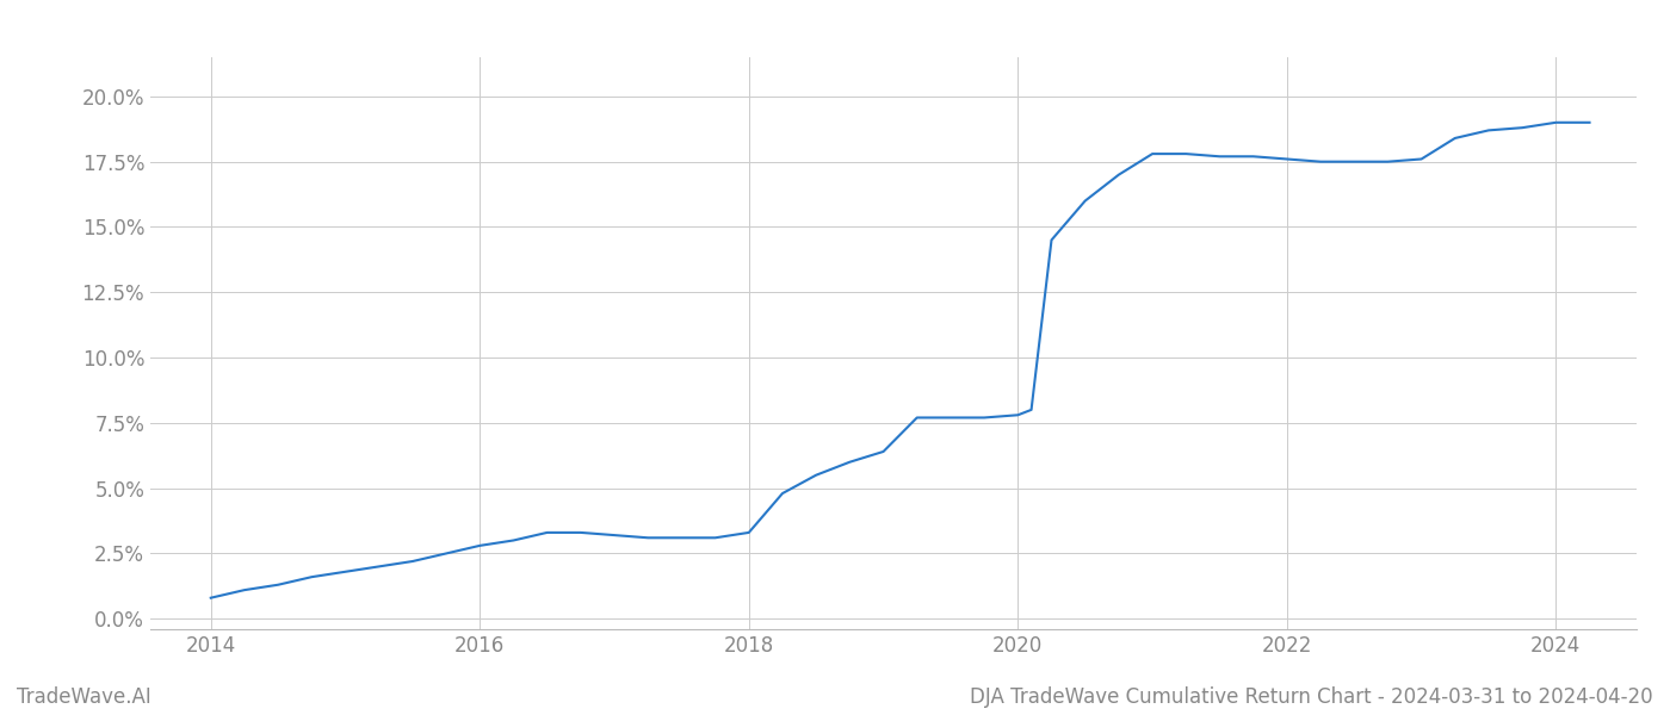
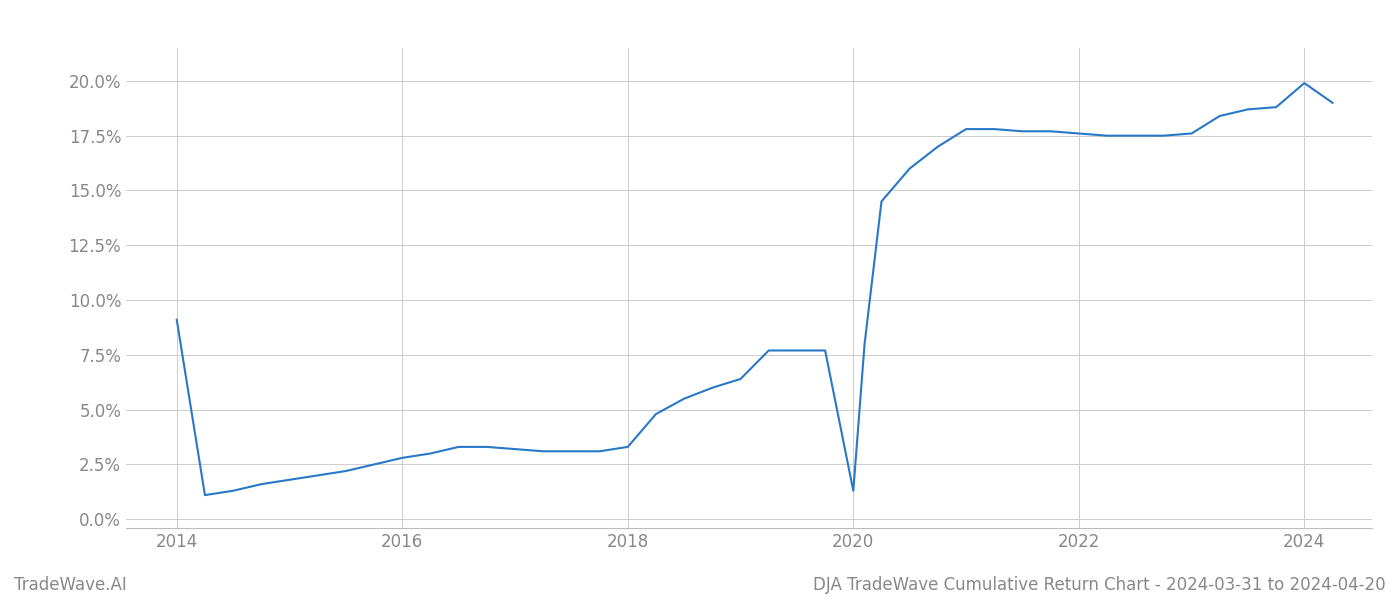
2014: 0.8% -> 9.1%
2020: 7.8% -> 1.3%
2024: 19.0% -> 19.9%
